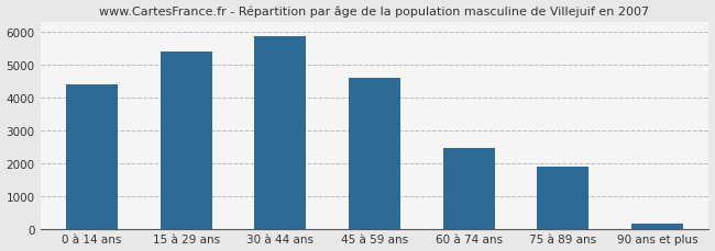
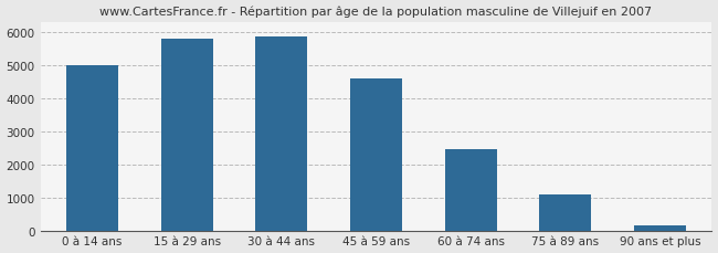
0 à 14 ans: 4400 -> 5000
15 à 29 ans: 5400 -> 5800
75 à 89 ans: 1900 -> 1100
